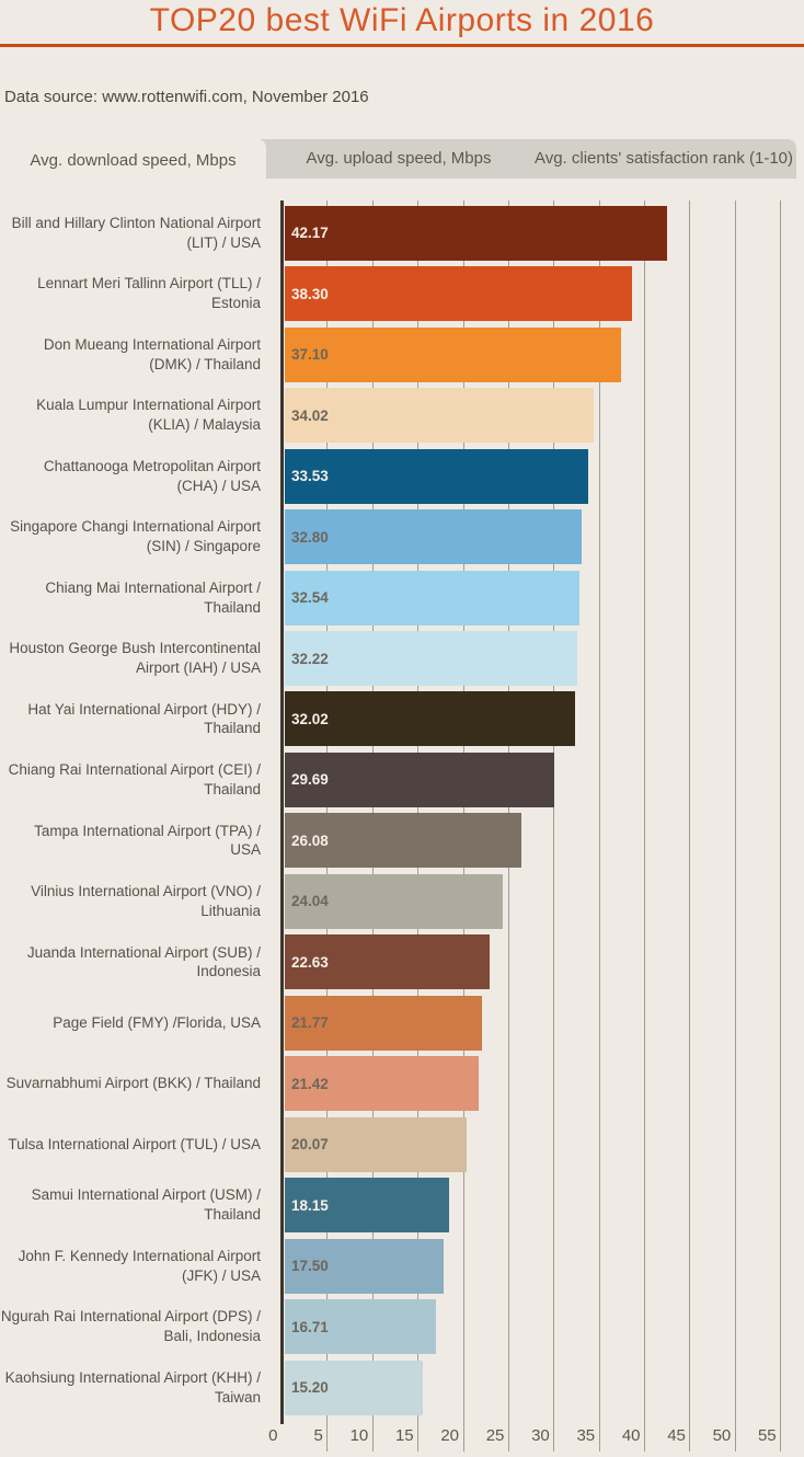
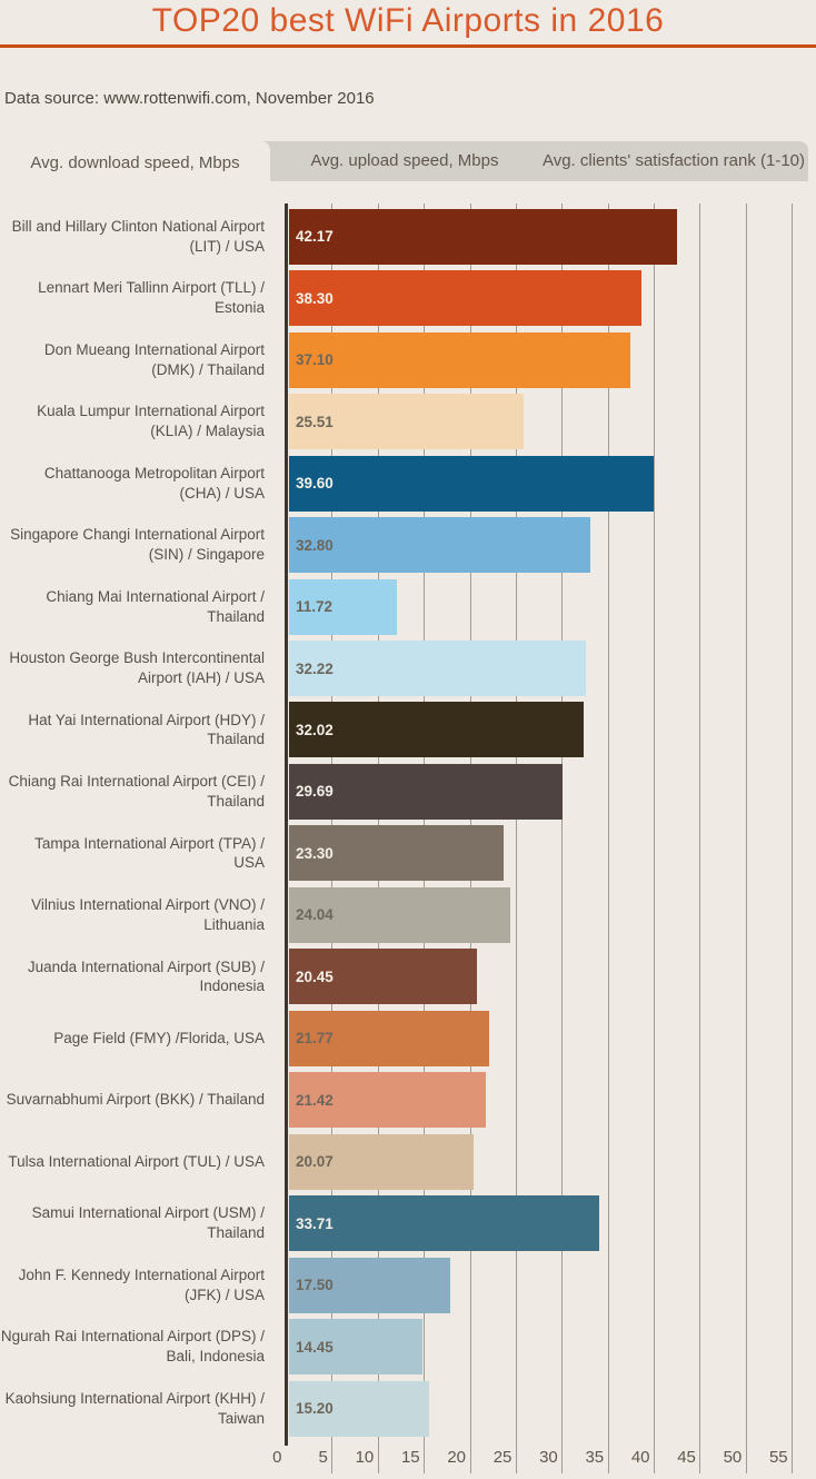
Kuala Lumpur International Airport (KLIA) / Malaysia: 34.02 -> 25.51
Chattanooga Metropolitan Airport (CHA) / USA: 33.53 -> 39.60
Chiang Mai International Airport / Thailand: 32.54 -> 11.72
Tampa International Airport (TPA) / USA: 26.08 -> 23.30
Juanda International Airport (SUB) / Indonesia: 22.63 -> 20.45
Samui International Airport (USM) / Thailand: 18.15 -> 33.71
Ngurah Rai International Airport (DPS) / Bali, Indonesia: 16.71 -> 14.45
